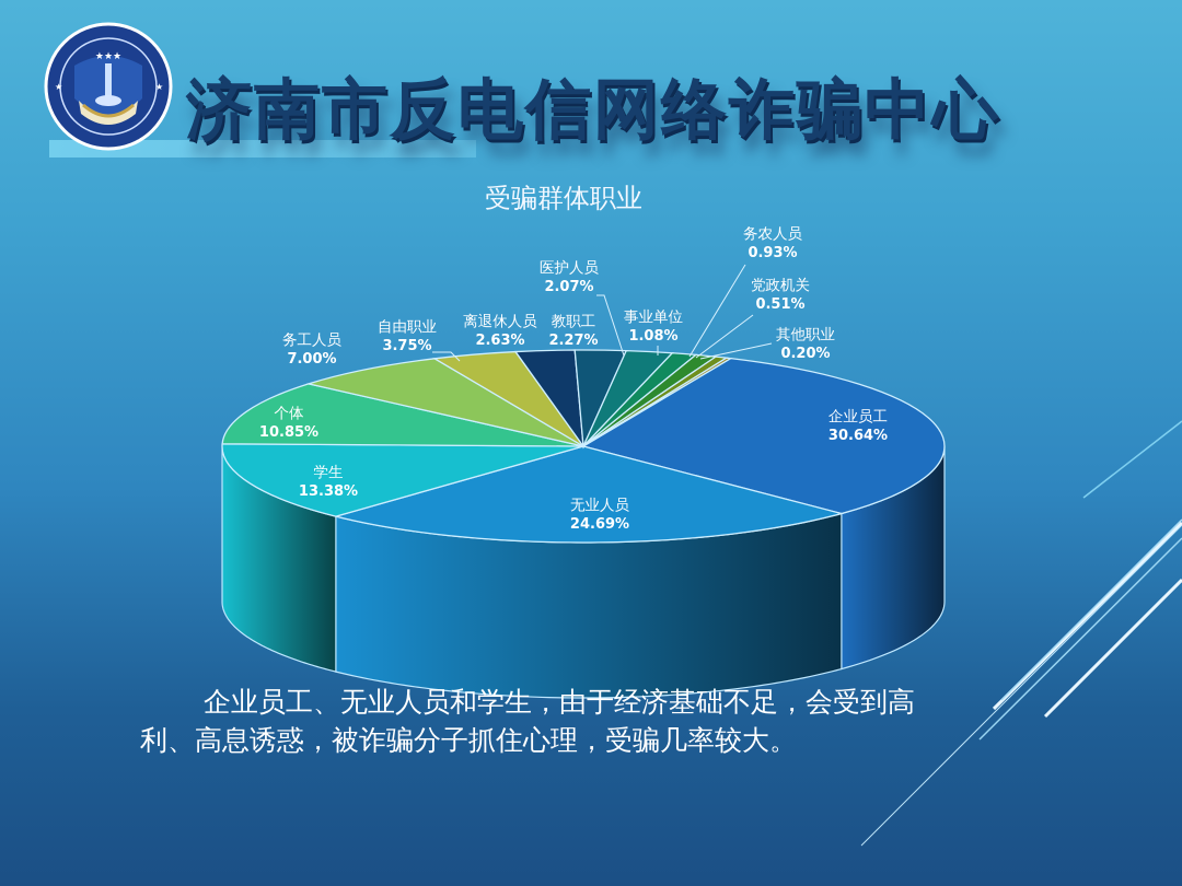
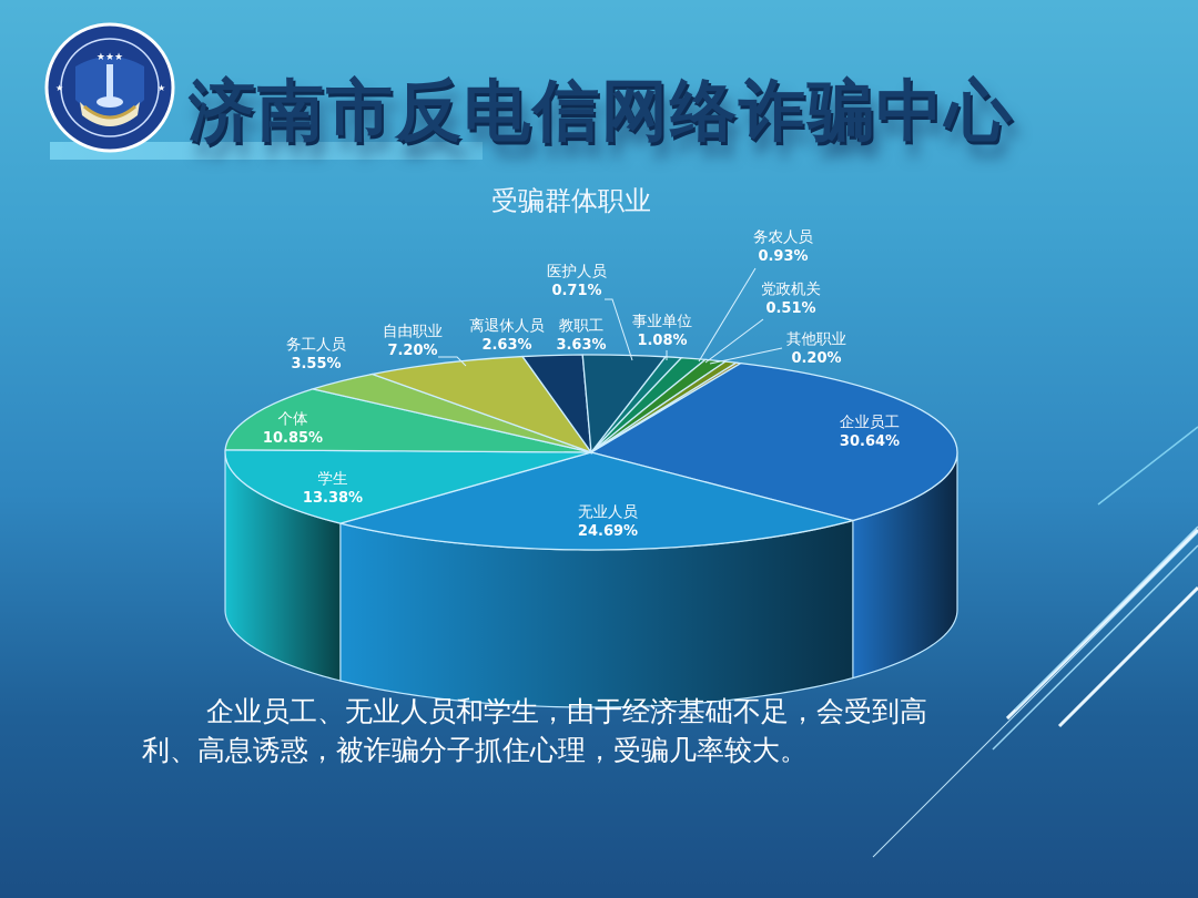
务工人员: 7.00% -> 3.55%
自由职业: 3.75% -> 7.20%
教职工: 2.27% -> 3.63%
医护人员: 2.07% -> 0.71%
